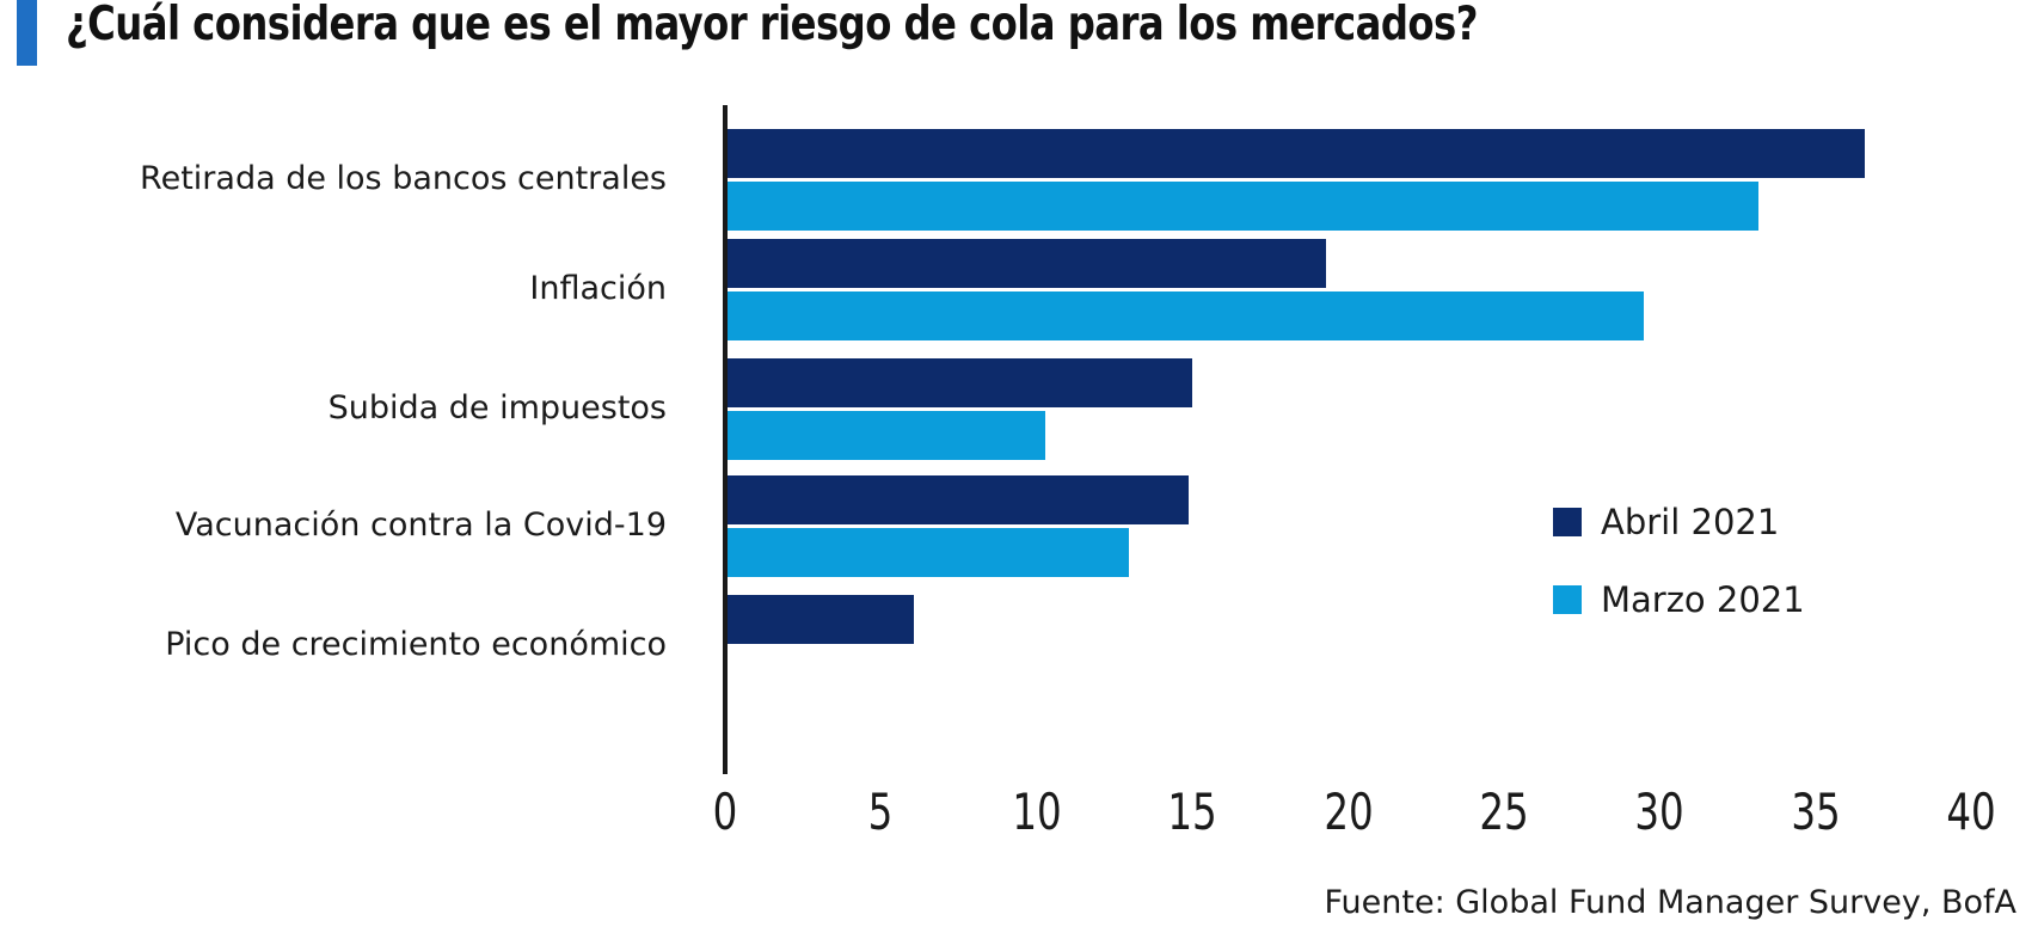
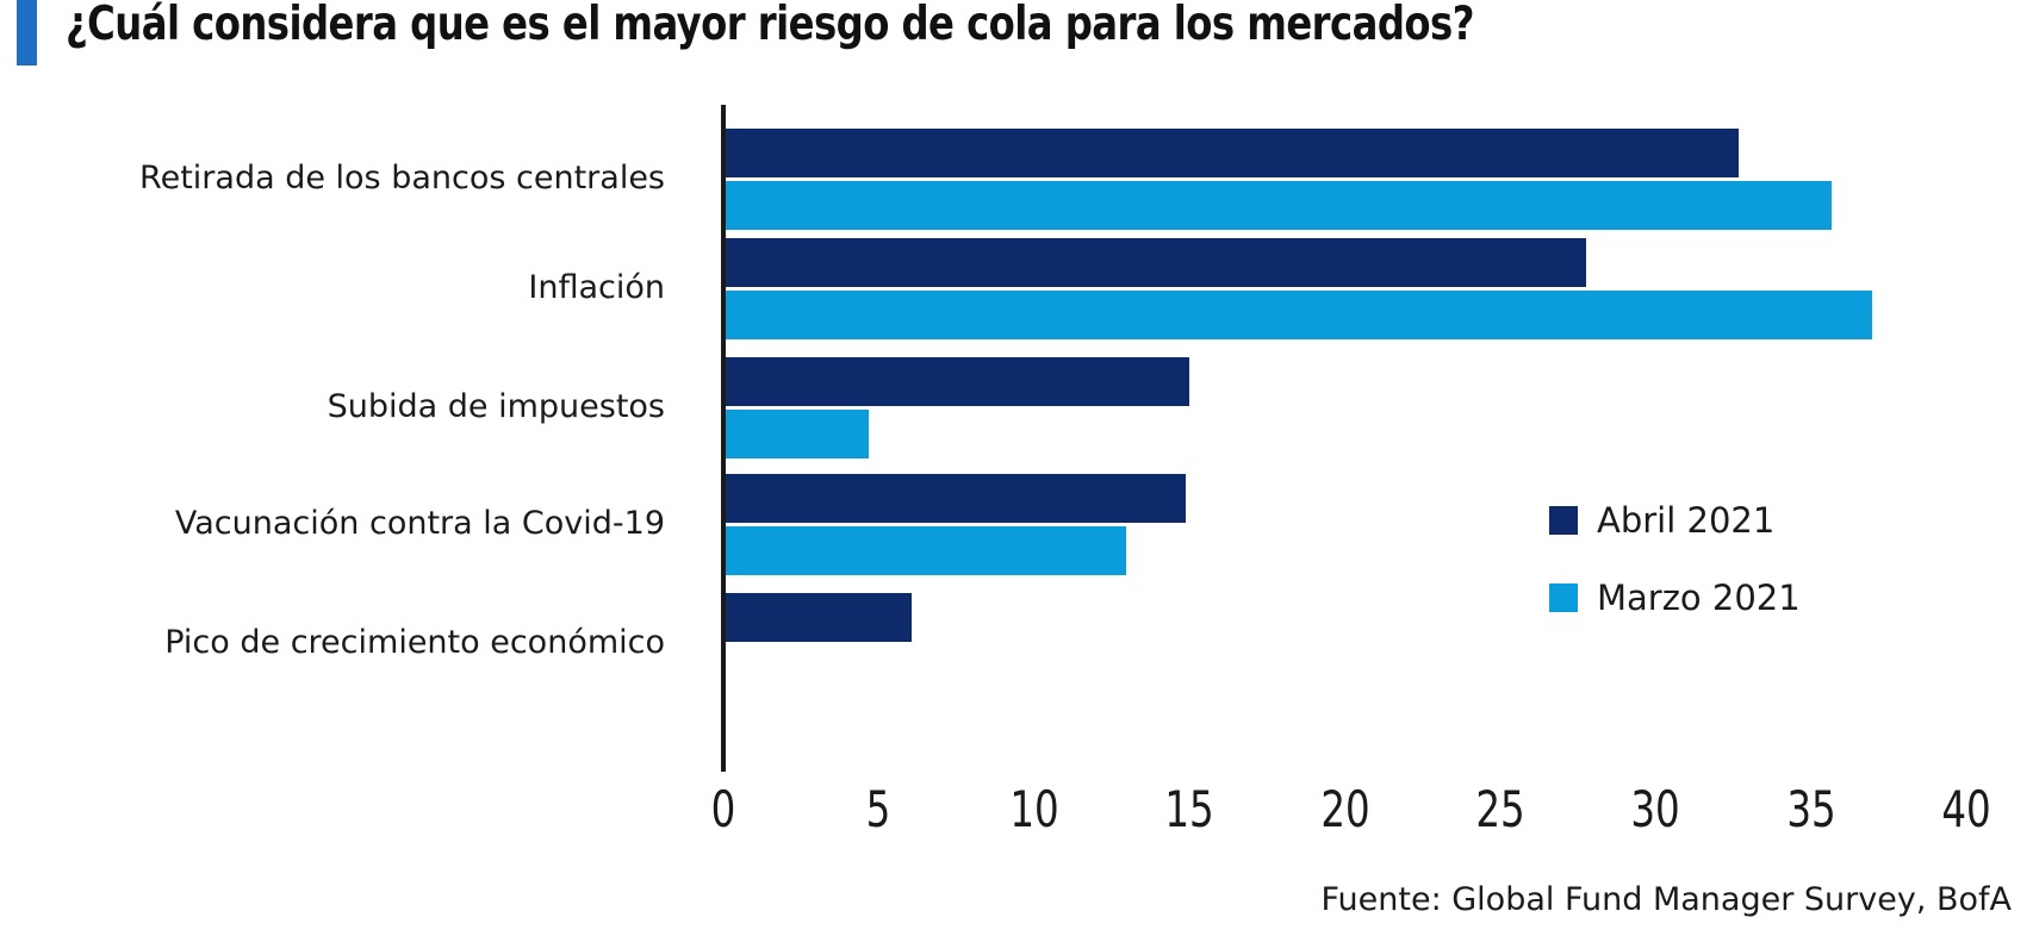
Abril 2021/Retirada de los bancos centrales: 36.5 -> 32.6
Marzo 2021/Retirada de los bancos centrales: 33.1 -> 35.6
Abril 2021/Inflación: 19.2 -> 27.7
Marzo 2021/Inflación: 29.4 -> 36.9
Marzo 2021/Subida de impuestos: 10.2 -> 4.6
